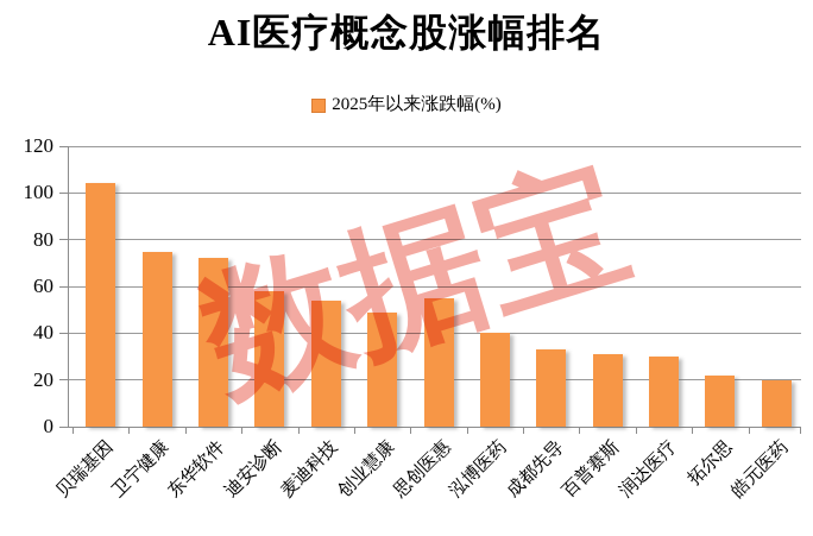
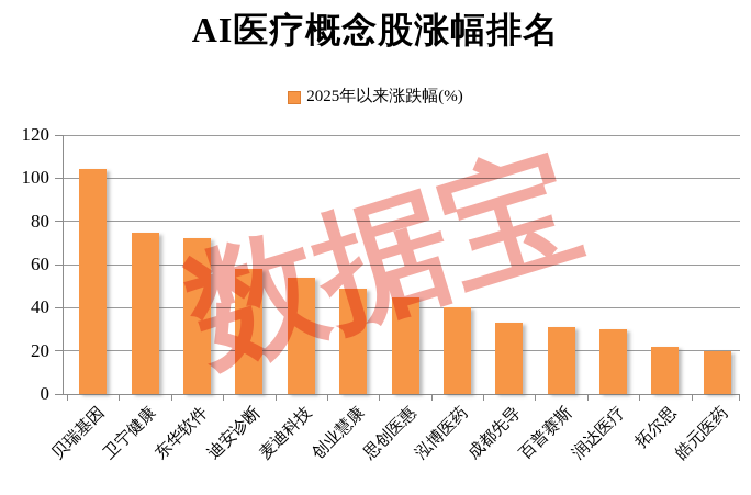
思创医惠: 55 -> 45
